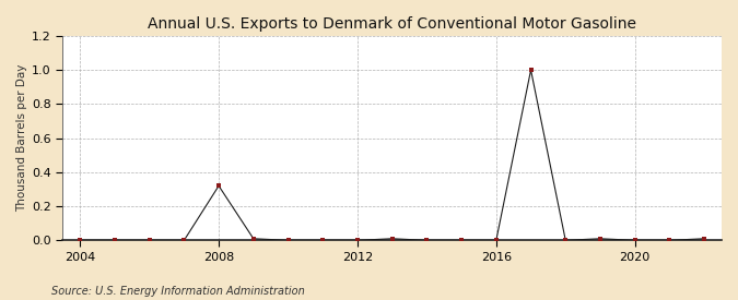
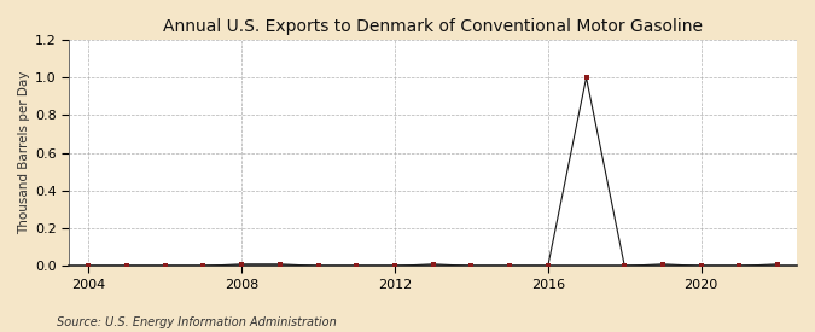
2008: 0.32 -> 0.01
